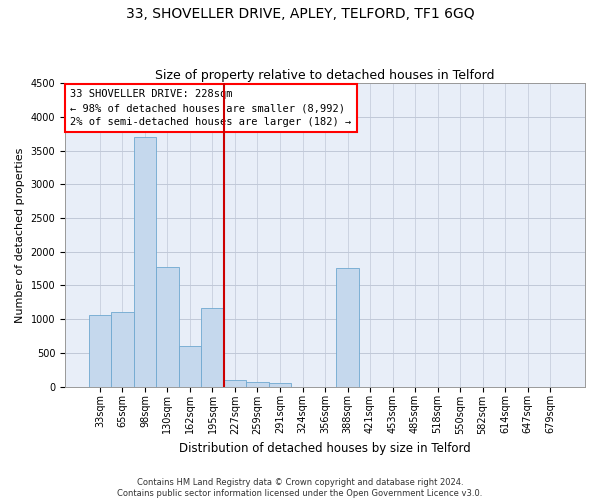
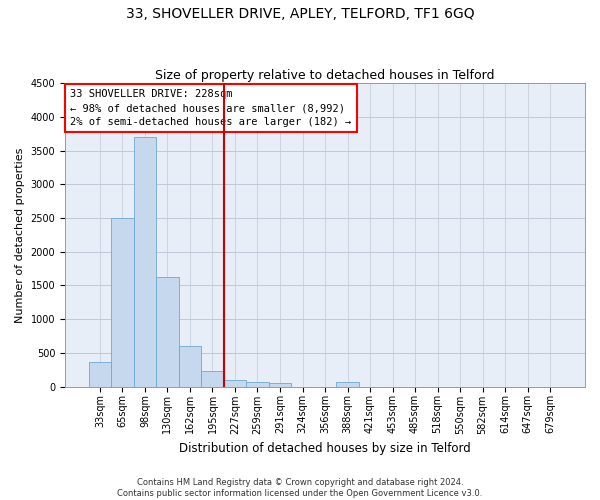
33sqm: 1060 -> 360
65sqm: 1100 -> 2500
130sqm: 1780 -> 1620
195sqm: 1160 -> 230
388sqm: 1760 -> 60
